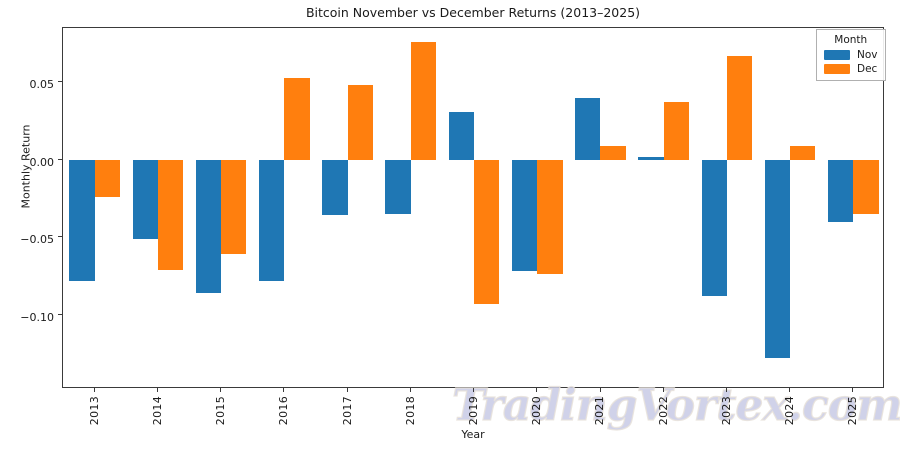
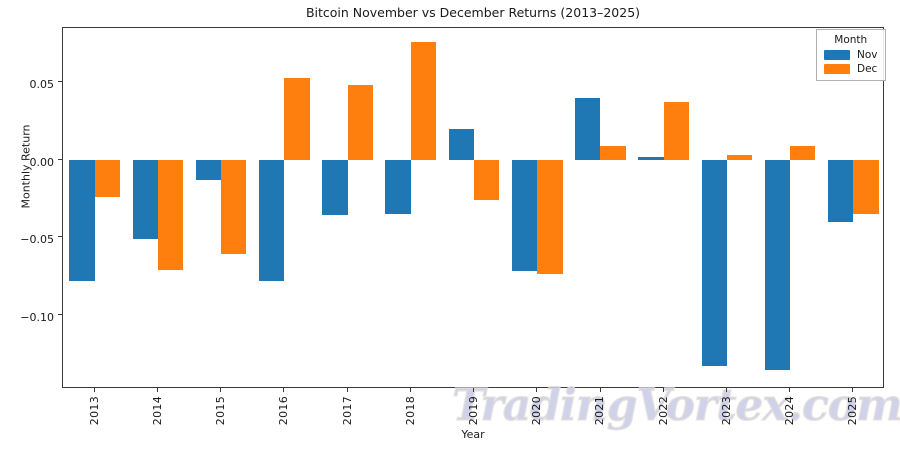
Nov/2015: -0.086 -> -0.013
Nov/2019: 0.031 -> 0.020
Dec/2019: -0.093 -> -0.026
Nov/2023: -0.088 -> -0.133
Dec/2023: 0.067 -> 0.003
Nov/2024: -0.128 -> -0.136
